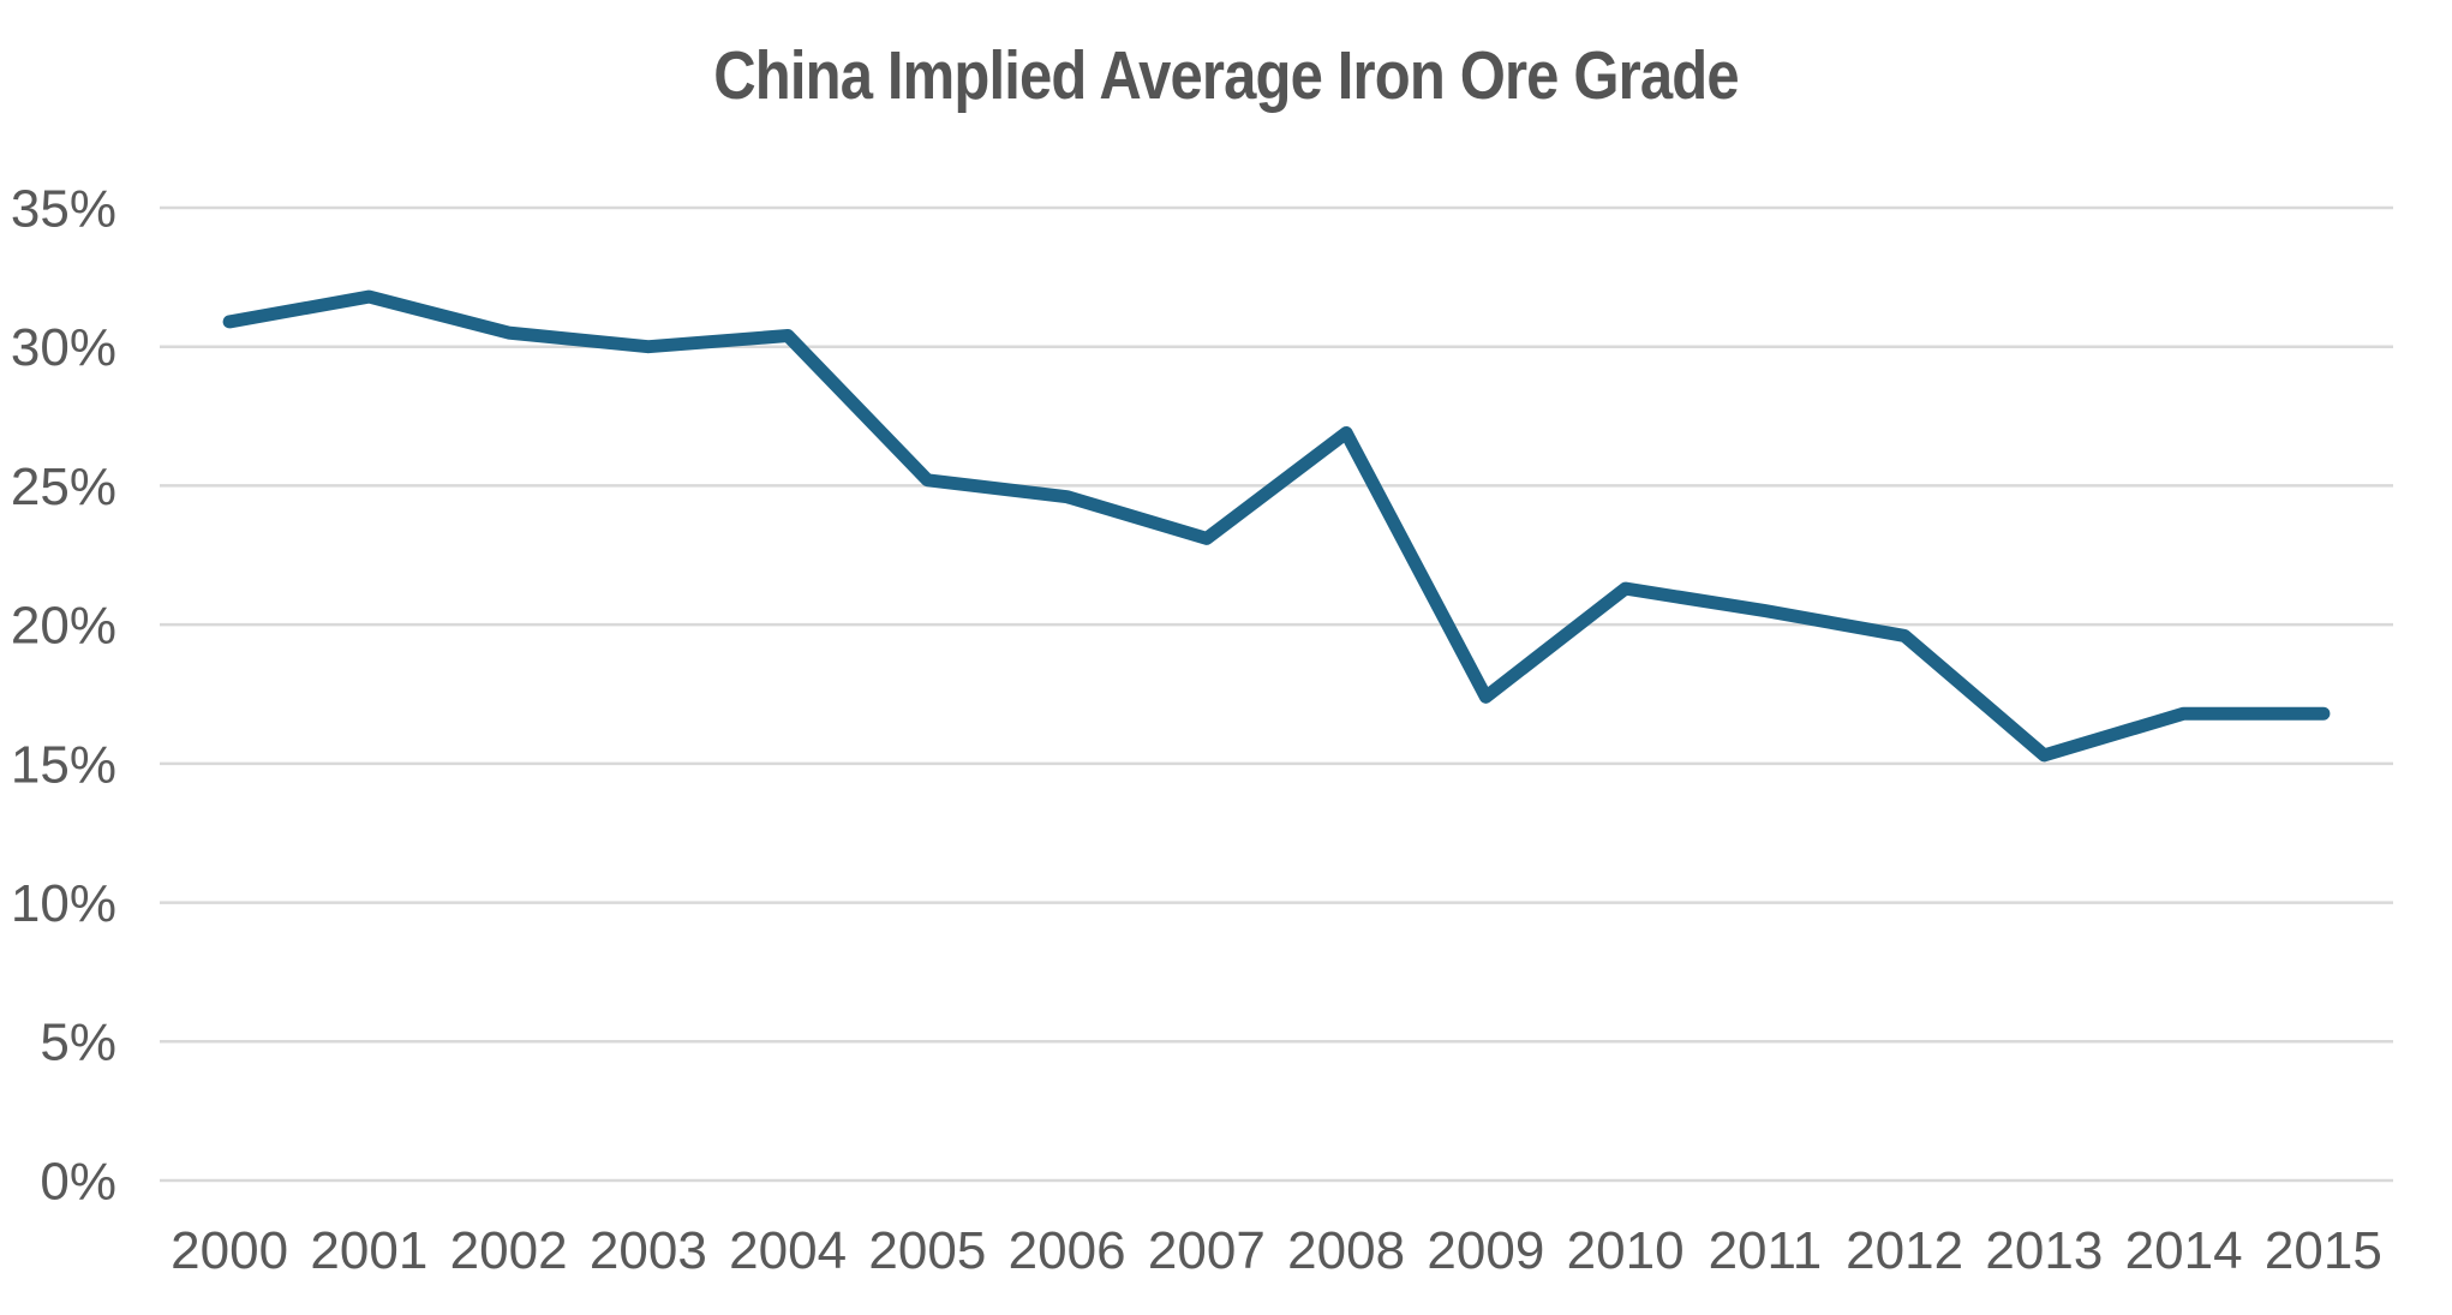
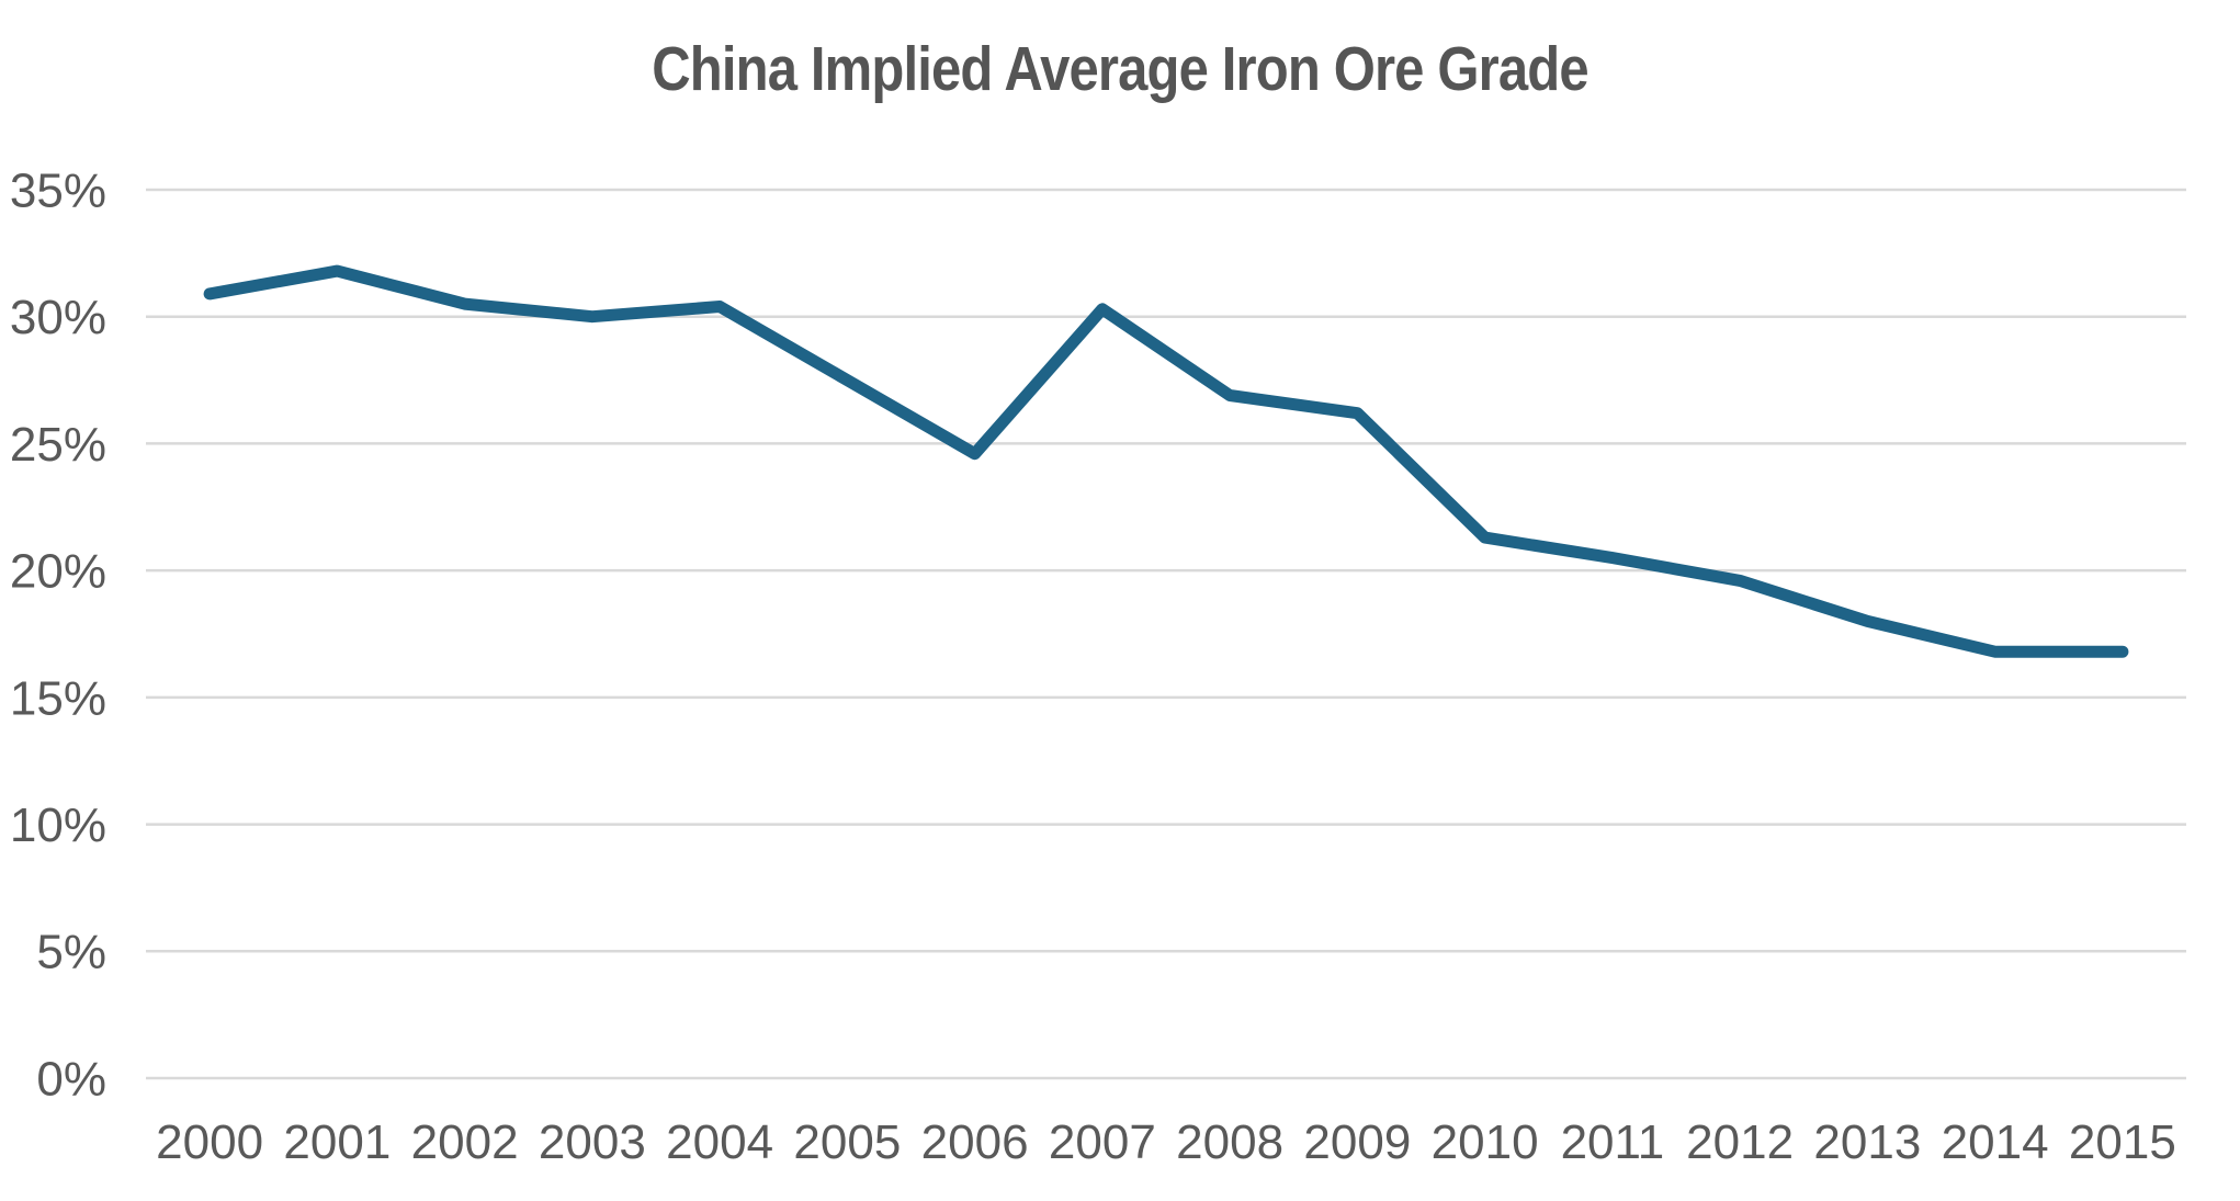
2005: 25.2% -> 27.5%
2007: 23.1% -> 30.3%
2009: 17.4% -> 26.2%
2013: 15.3% -> 18.0%
